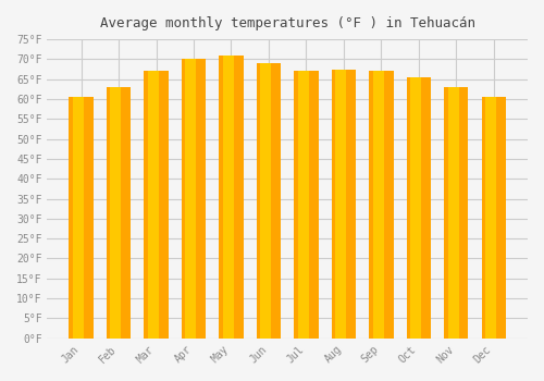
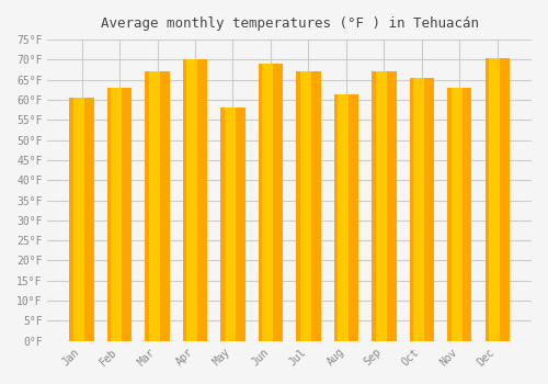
May: 71.0°F -> 58.0°F
Aug: 67.5°F -> 61.5°F
Dec: 60.5°F -> 70.5°F
